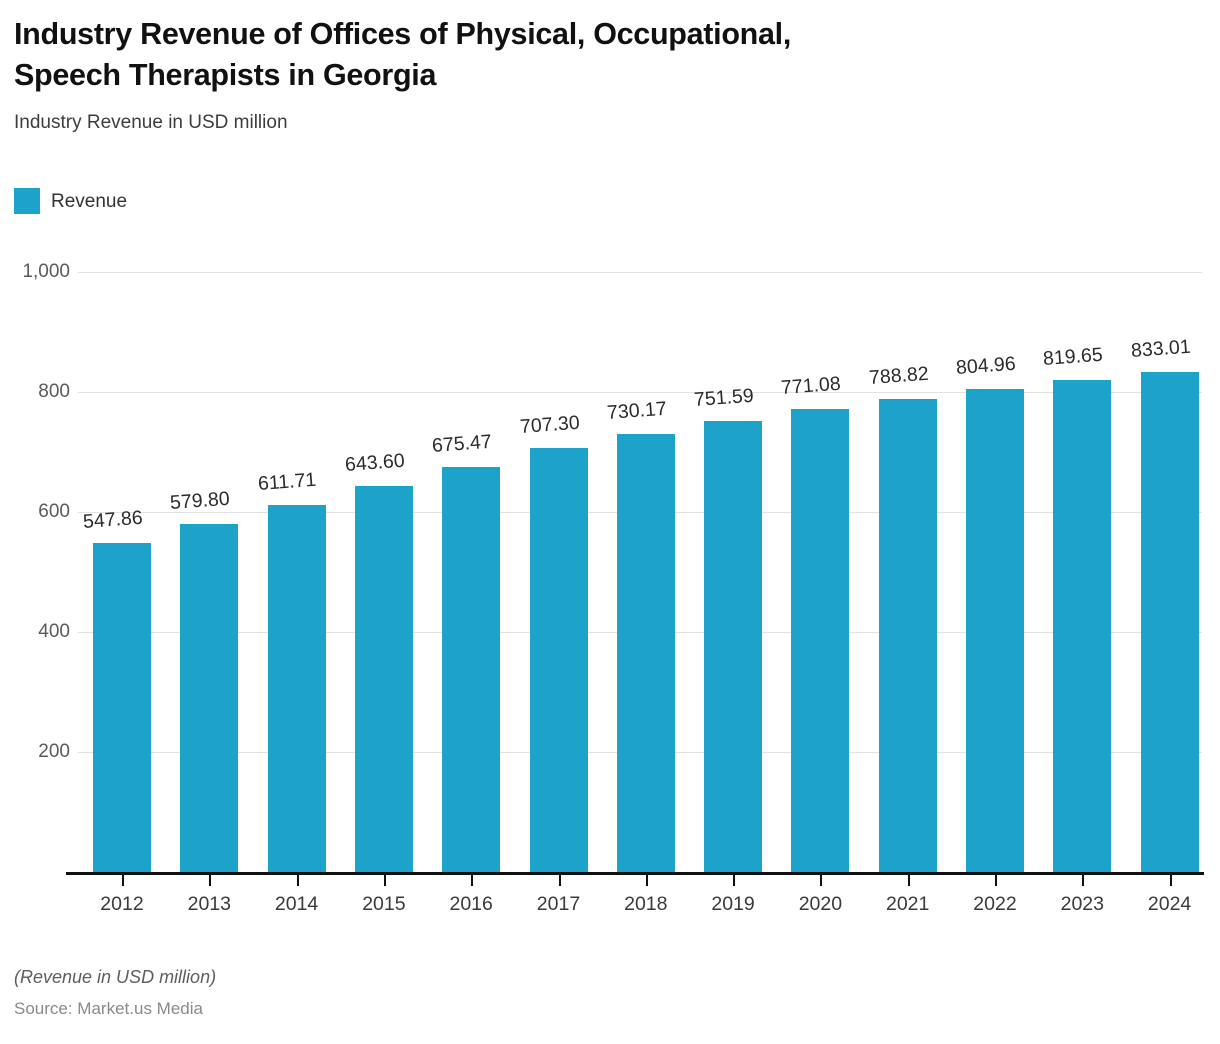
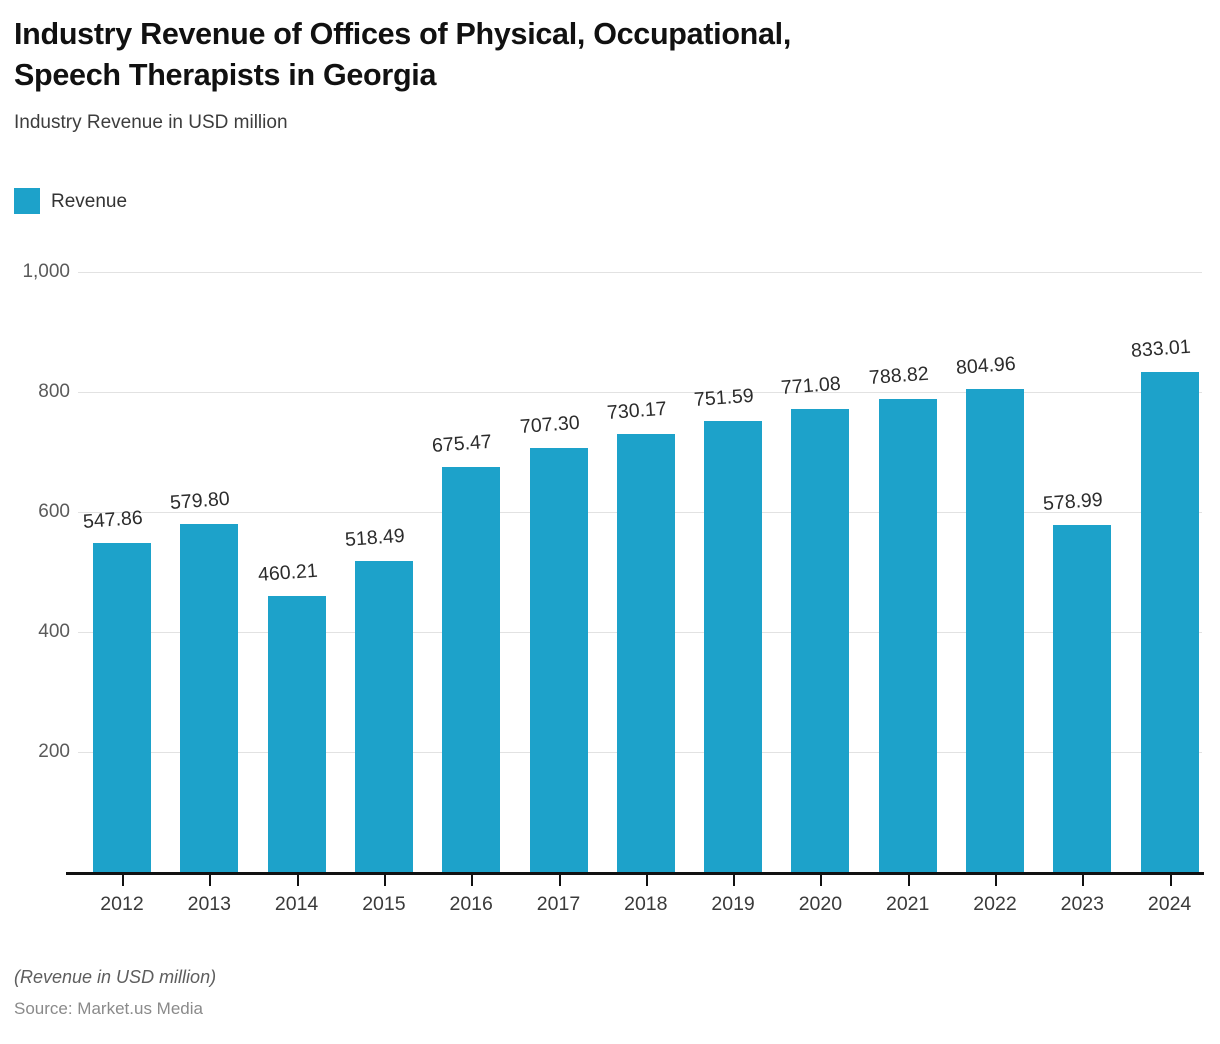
2014: 611.71 -> 460.21
2015: 643.60 -> 518.49
2023: 819.65 -> 578.99
